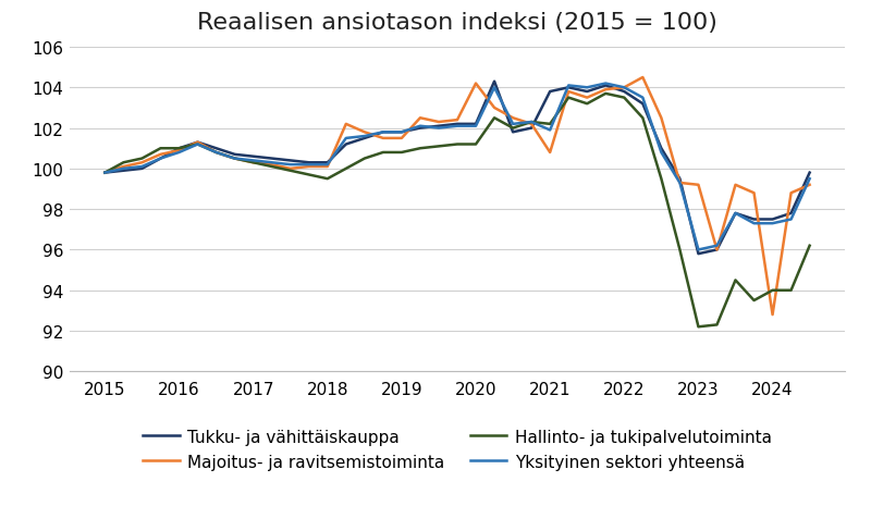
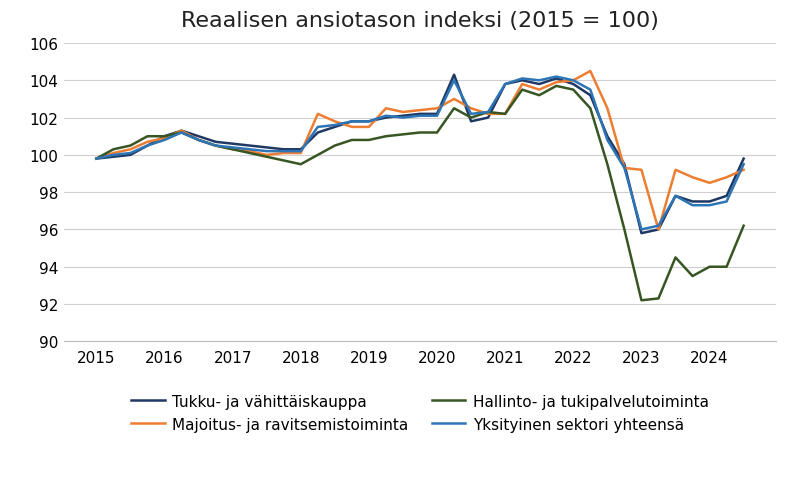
Majoitus- ja ravitsemistoiminta/2020: 104.2 -> 102.5
Majoitus- ja ravitsemistoiminta/2021: 100.8 -> 102.2
Yksityinen sektori yhteensä/2021: 101.9 -> 103.8
Majoitus- ja ravitsemistoiminta/2024: 92.8 -> 98.5
